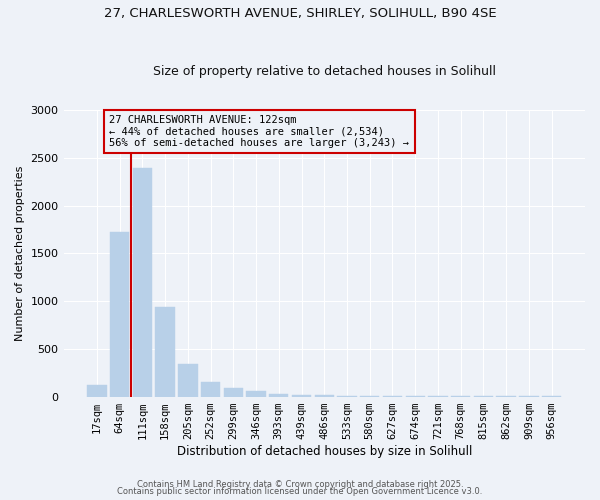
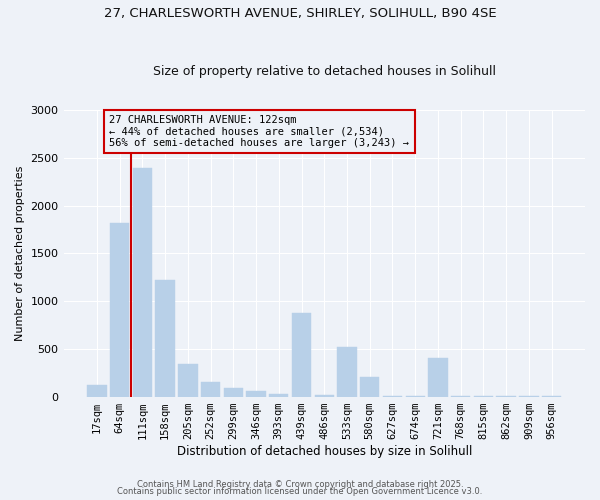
64sqm: 1720 -> 1820
158sqm: 940 -> 1220
439sqm: 20 -> 880
533sqm: 10 -> 520
580sqm: 10 -> 200
721sqm: 0 -> 400
